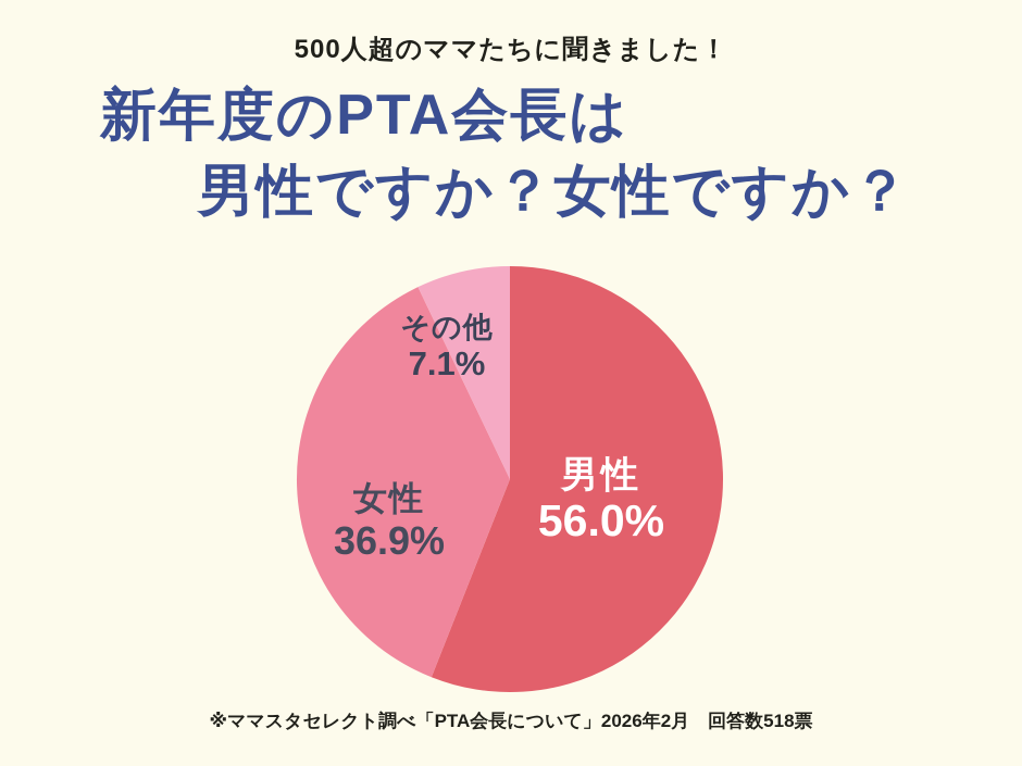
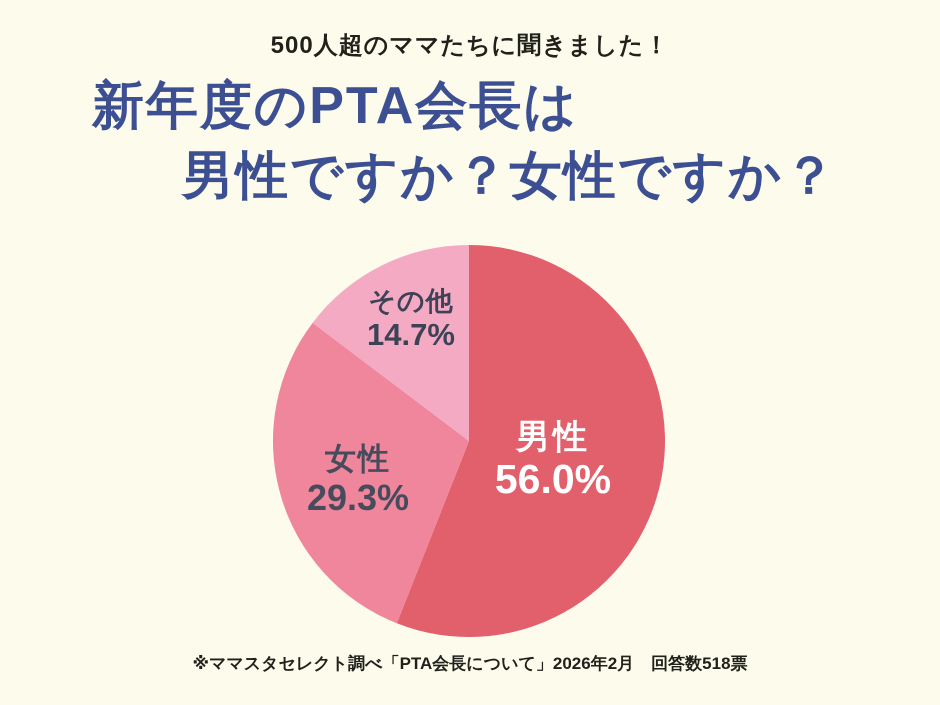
女性: 36.9% -> 29.3%
その他: 7.1% -> 14.7%
